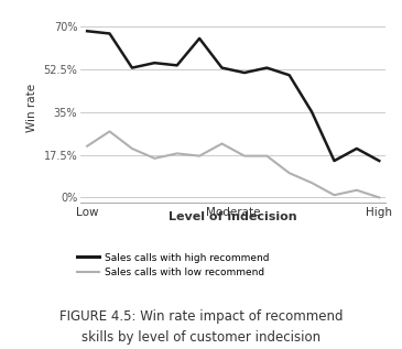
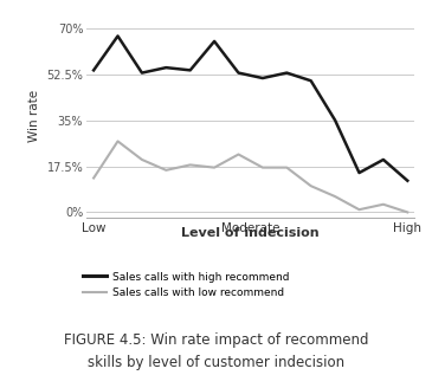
Sales calls with high recommend/Low: 68% -> 54%
Sales calls with low recommend/Low: 21% -> 13%
Sales calls with high recommend/High: 15% -> 12%
